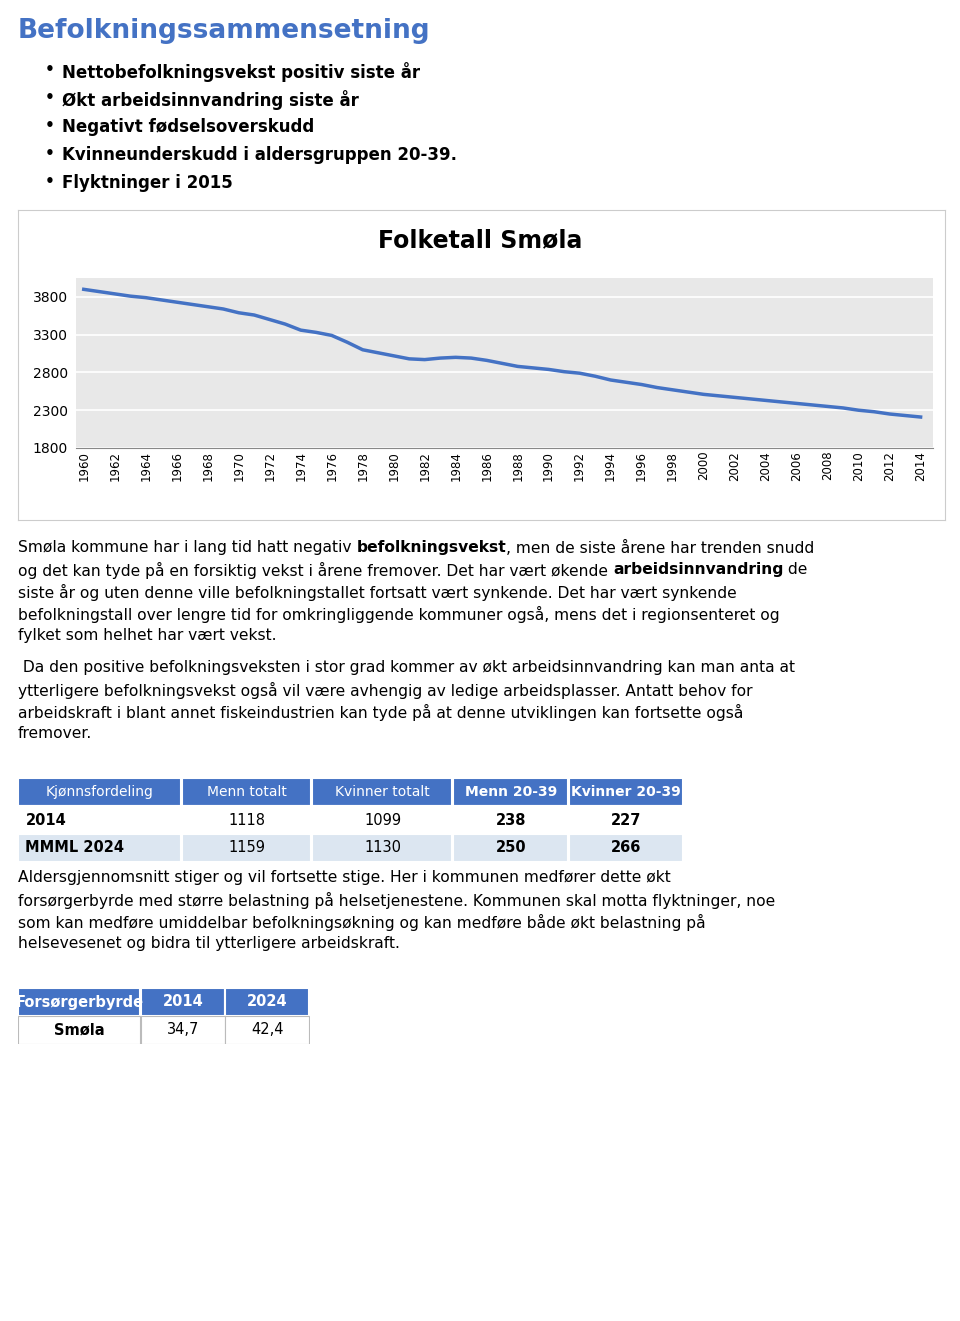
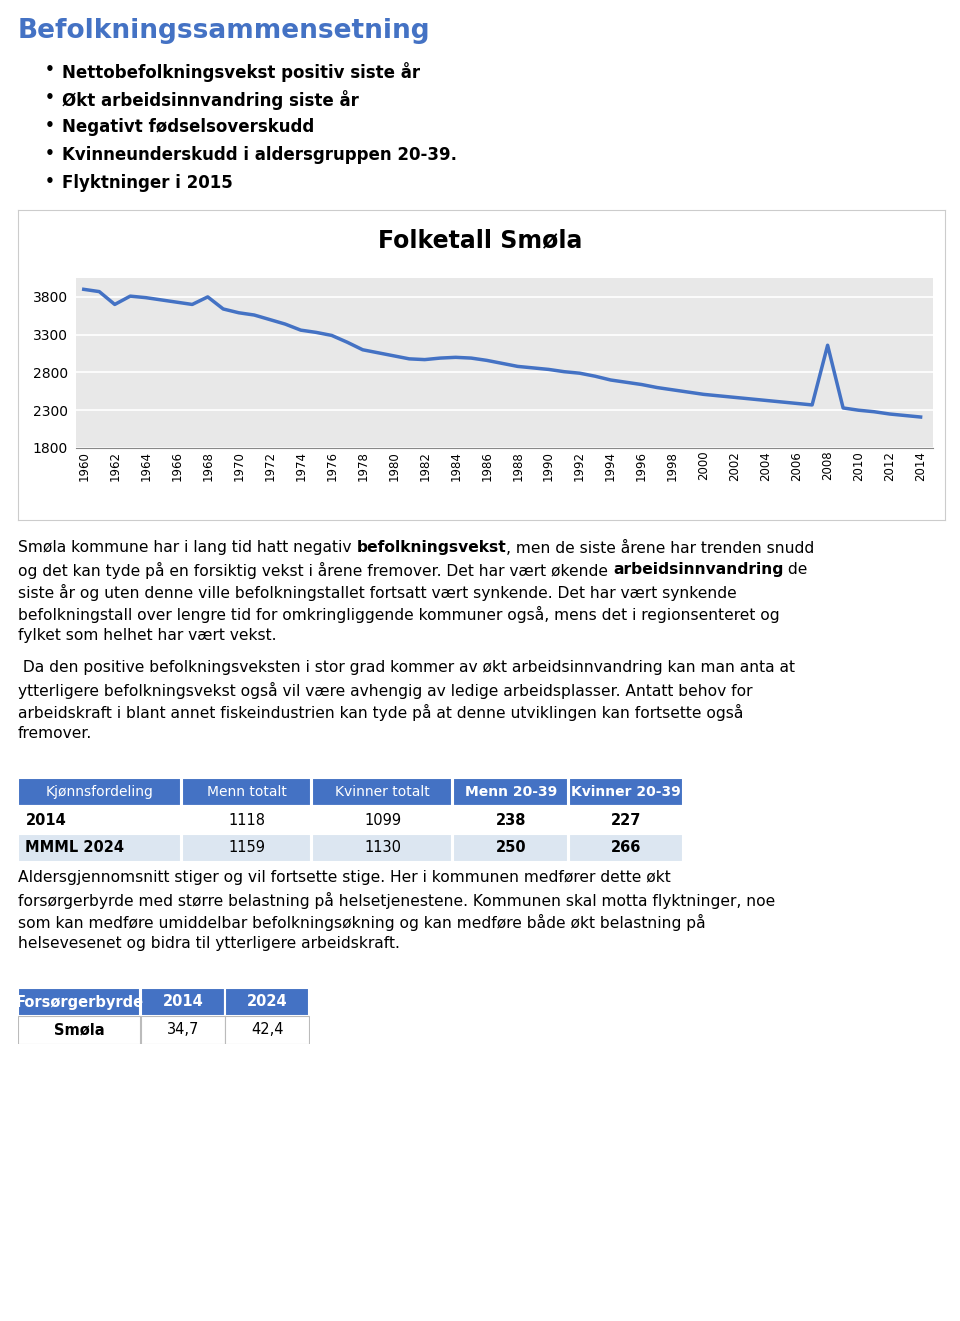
1962: 3840 -> 3700
1968: 3670 -> 3800
2008: 2350 -> 3160
